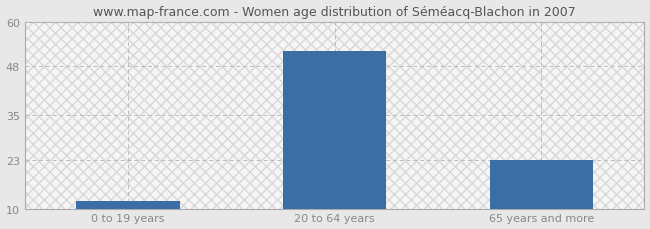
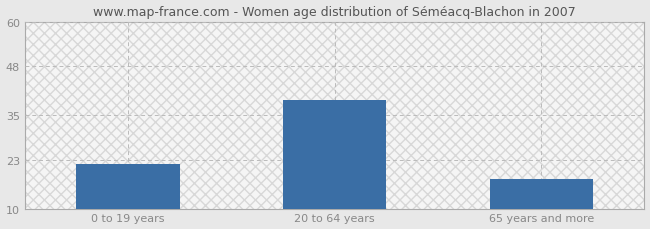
0 to 19 years: 12 -> 22
20 to 64 years: 52 -> 39
65 years and more: 23 -> 18
